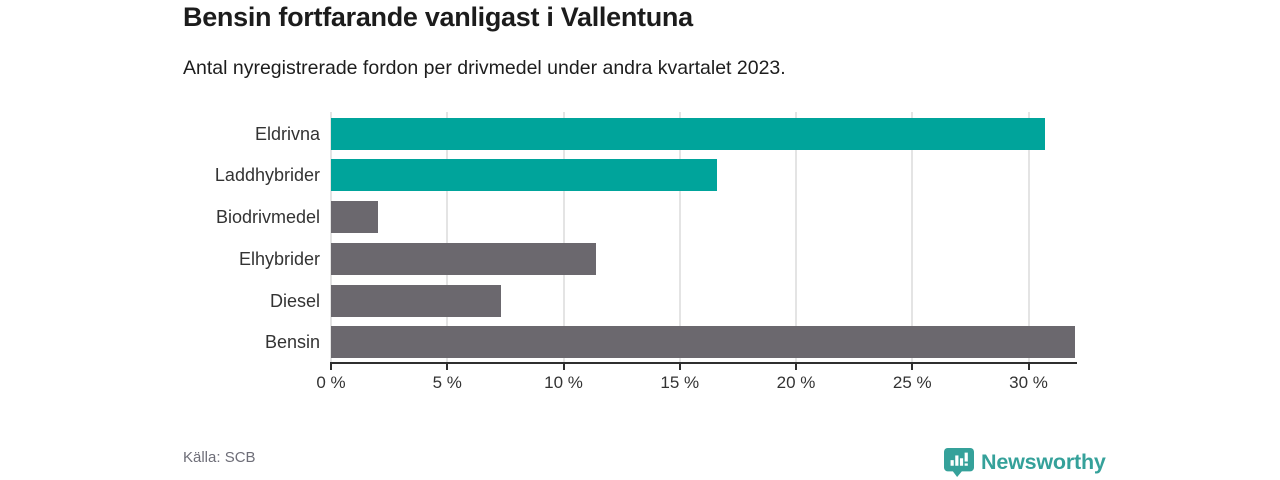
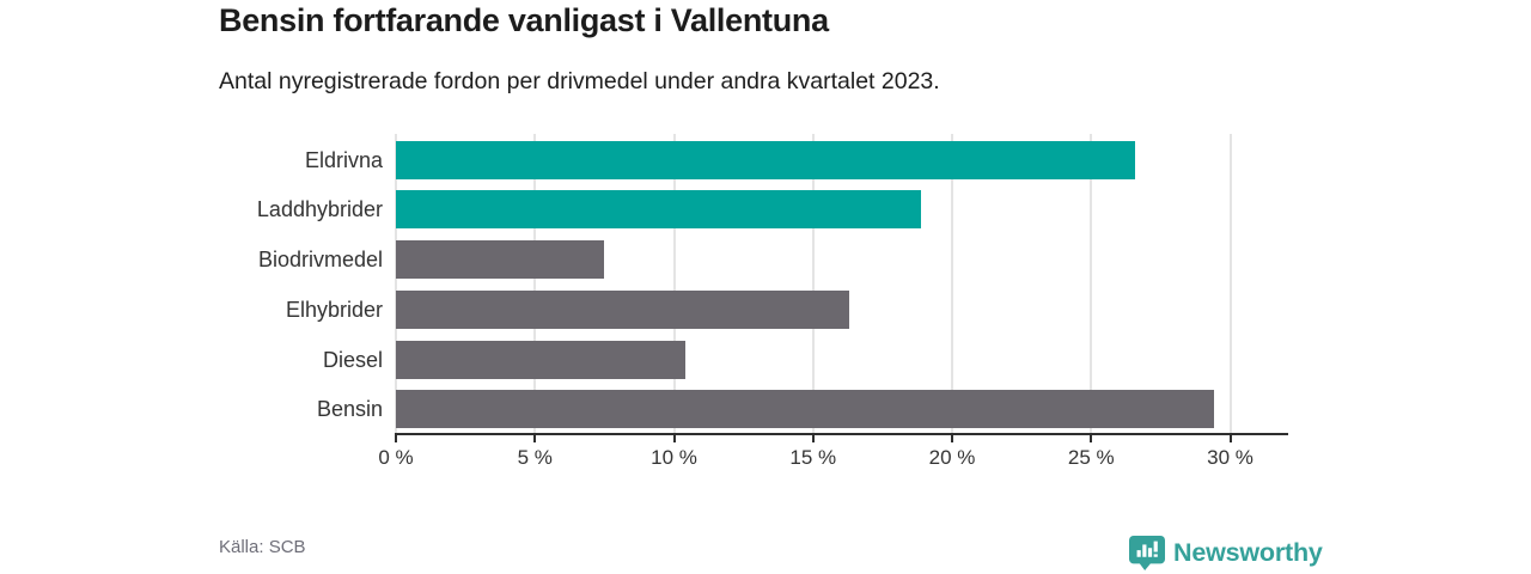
Eldrivna: 30.7% -> 26.6%
Laddhybrider: 16.6% -> 18.9%
Biodrivmedel: 2.0% -> 7.5%
Elhybrider: 11.4% -> 16.3%
Diesel: 7.3% -> 10.4%
Bensin: 32.0% -> 29.4%
